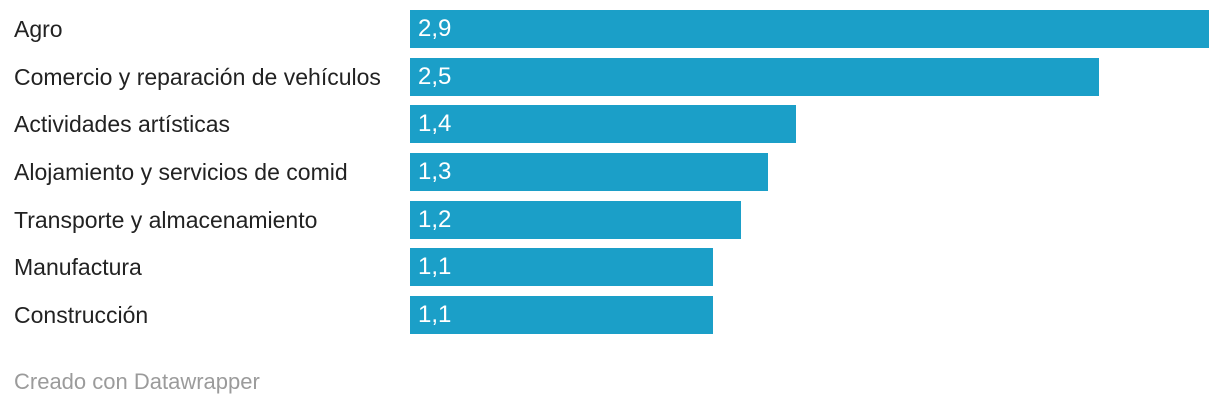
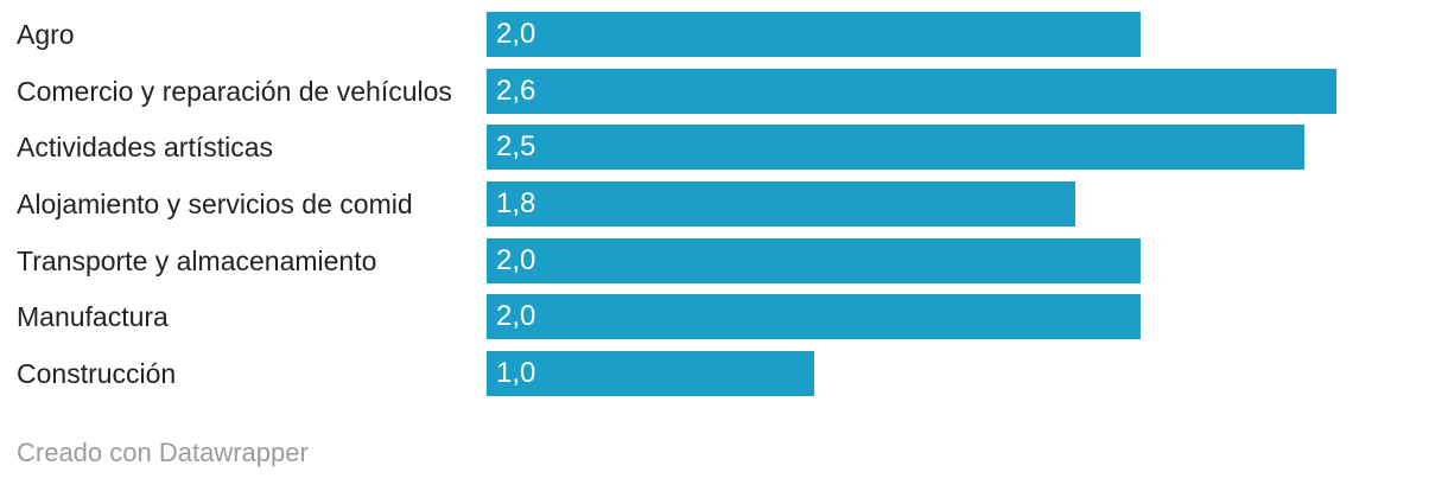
Agro: 2,9 -> 2,0
Comercio y reparación de vehículos: 2,5 -> 2,6
Actividades artísticas: 1,4 -> 2,5
Alojamiento y servicios de comid: 1,3 -> 1,8
Transporte y almacenamiento: 1,2 -> 2,0
Manufactura: 1,1 -> 2,0
Construcción: 1,1 -> 1,0
